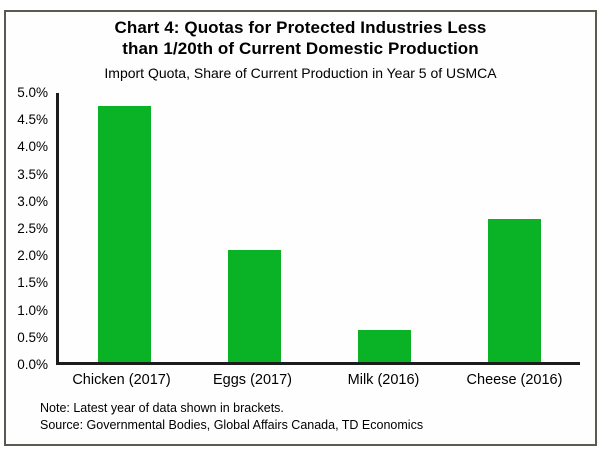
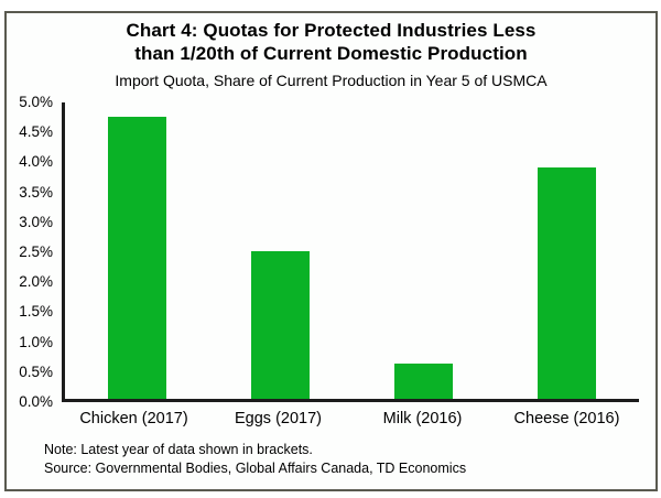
Eggs (2017): 2.1% -> 2.5%
Cheese (2016): 2.6% -> 3.9%
